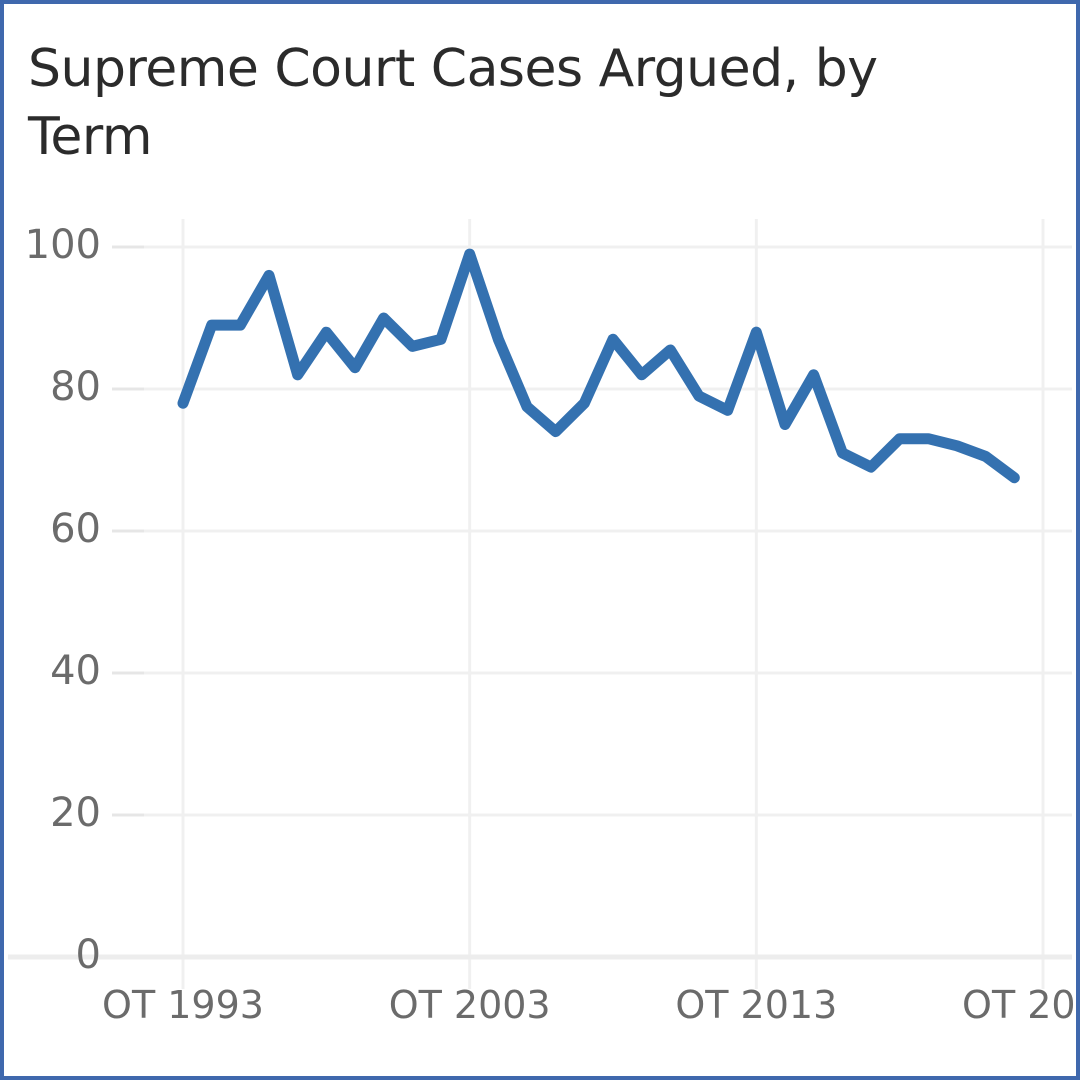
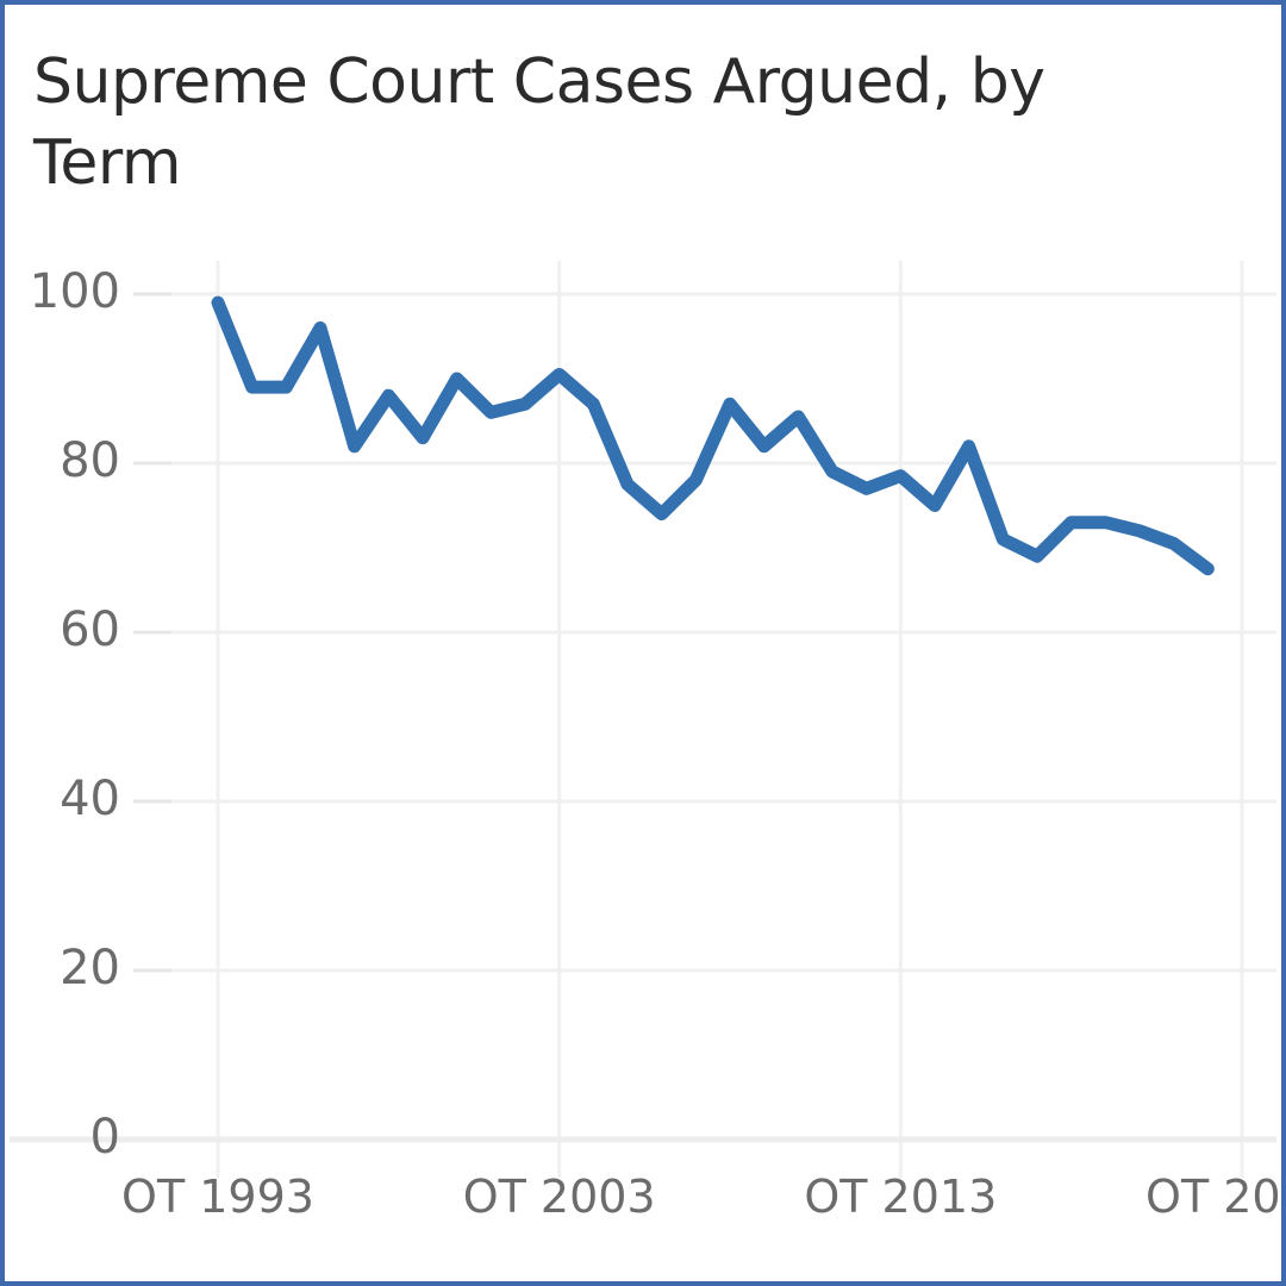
OT 1993: 78 -> 99
OT 2003: 99 -> 90
OT 2013: 88 -> 78
